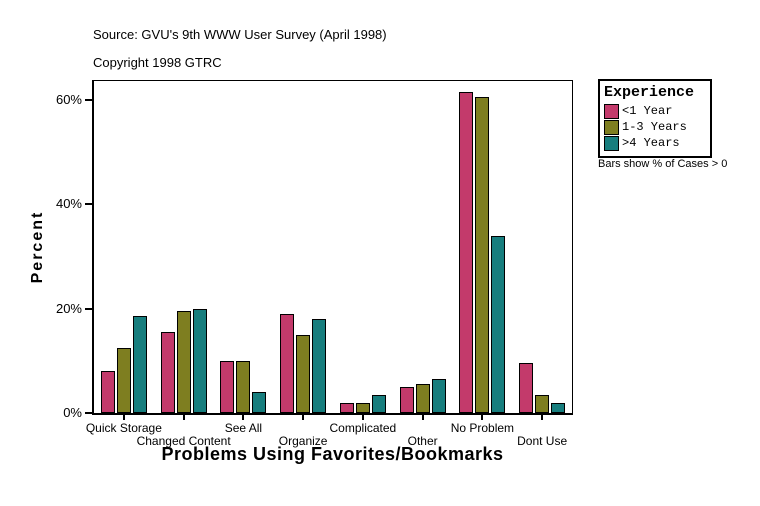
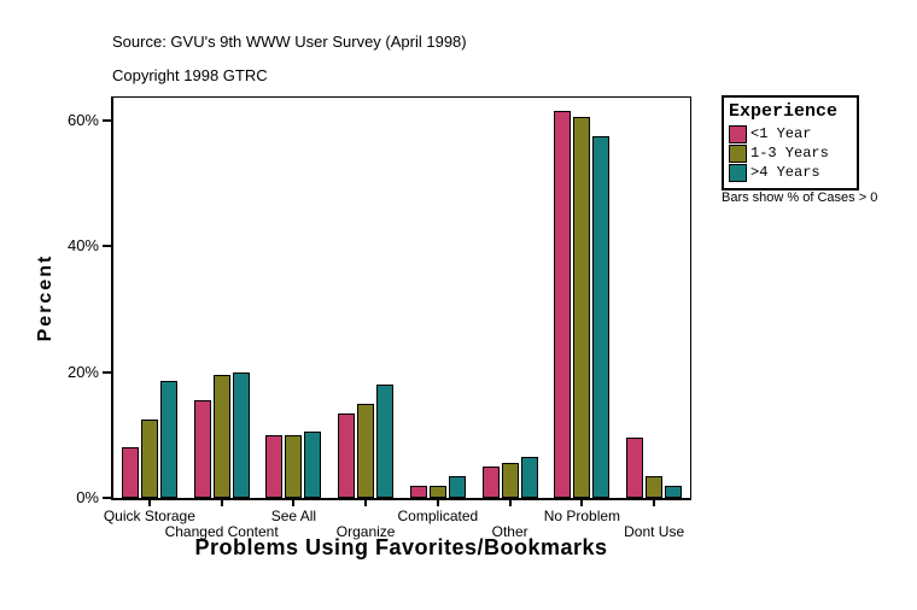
>4 Years/See All: 4% -> 10%
<1 Year/Organize: 19% -> 14%
>4 Years/No Problem: 34% -> 58%
